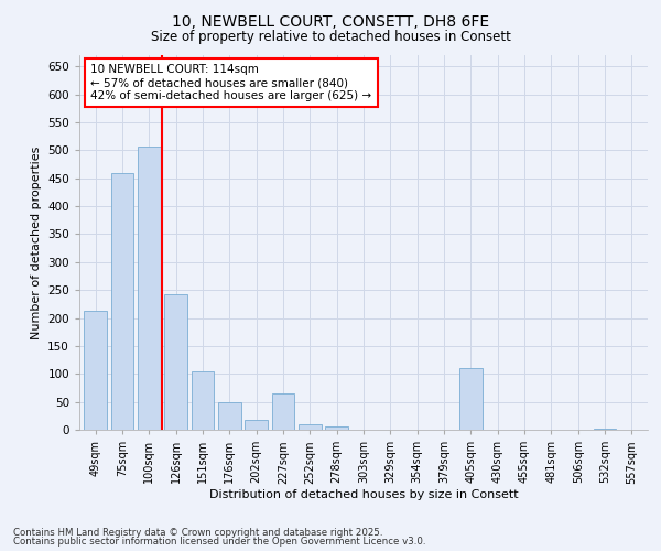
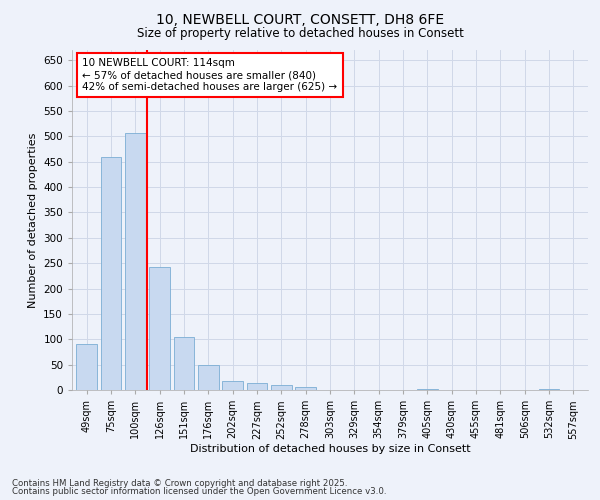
49sqm: 212 -> 90
227sqm: 66 -> 14
405sqm: 110 -> 2
